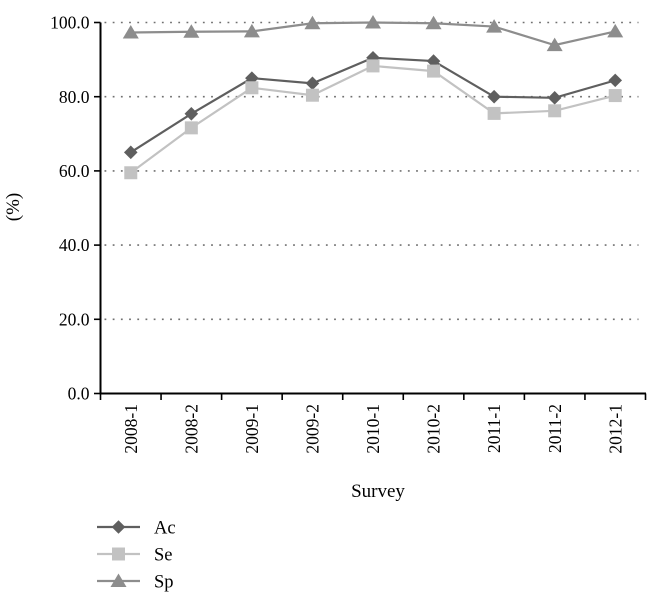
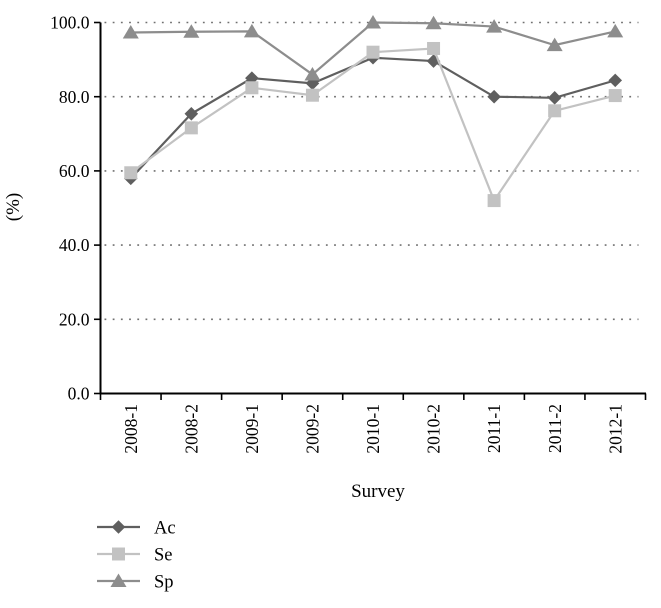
Ac/2008-1: 65 -> 58
Sp/2009-2: 100 -> 86
Se/2010-1: 88 -> 92
Se/2010-2: 87 -> 93
Se/2011-1: 76 -> 52
